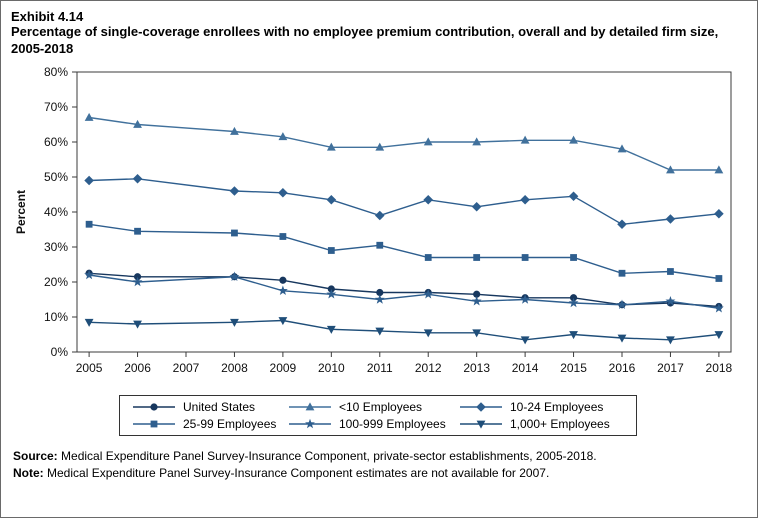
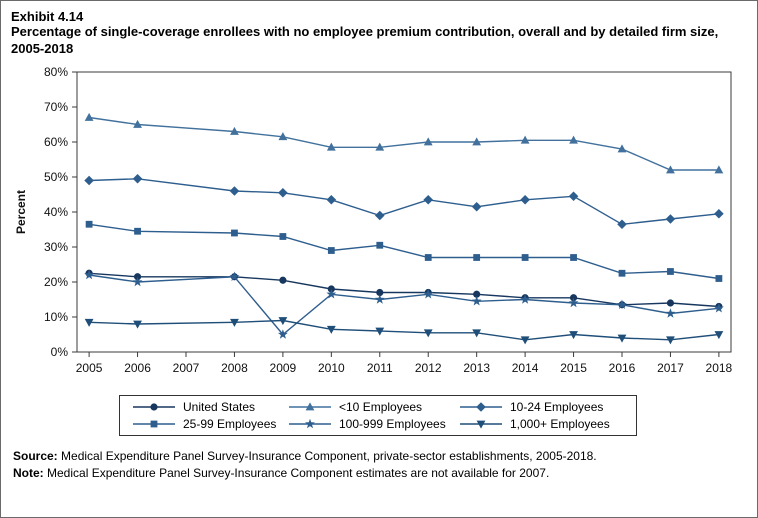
100-999 Employees/2009: 18% -> 5%
100-999 Employees/2017: 14% -> 11%
